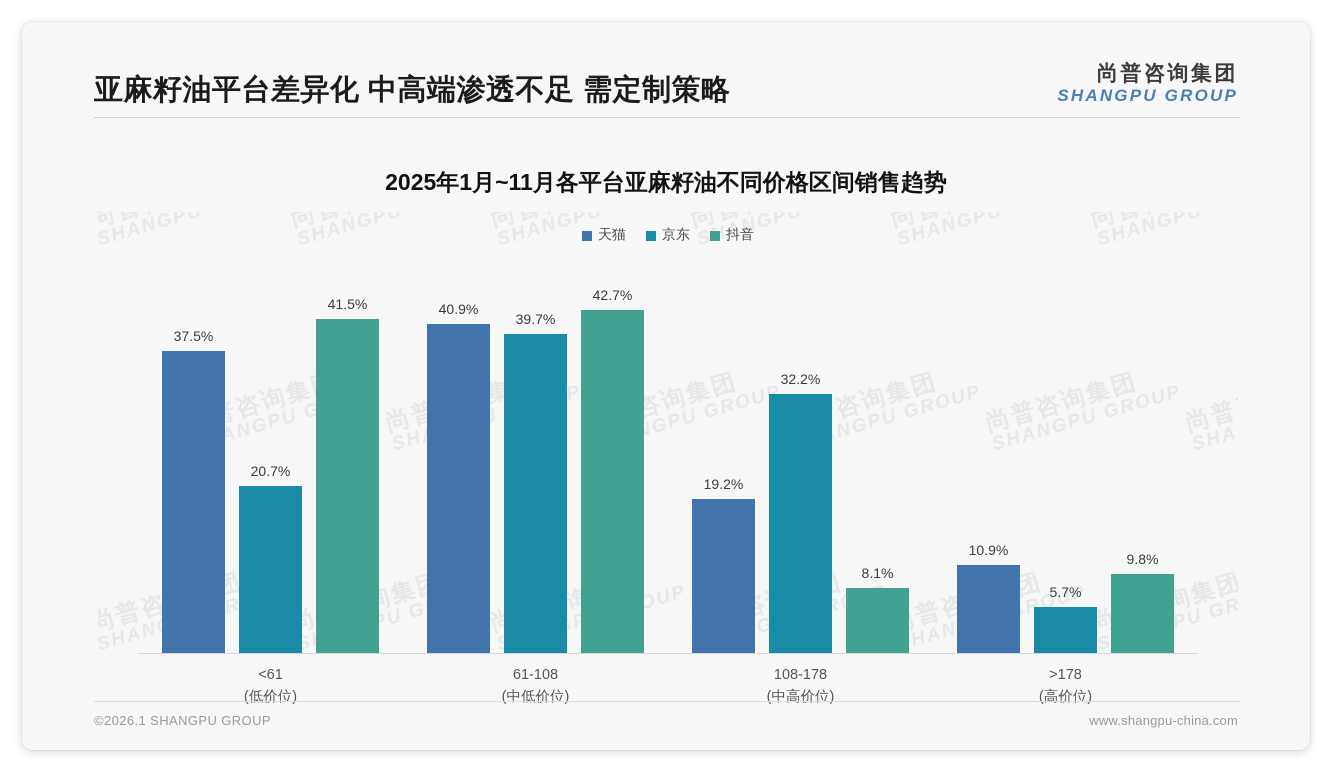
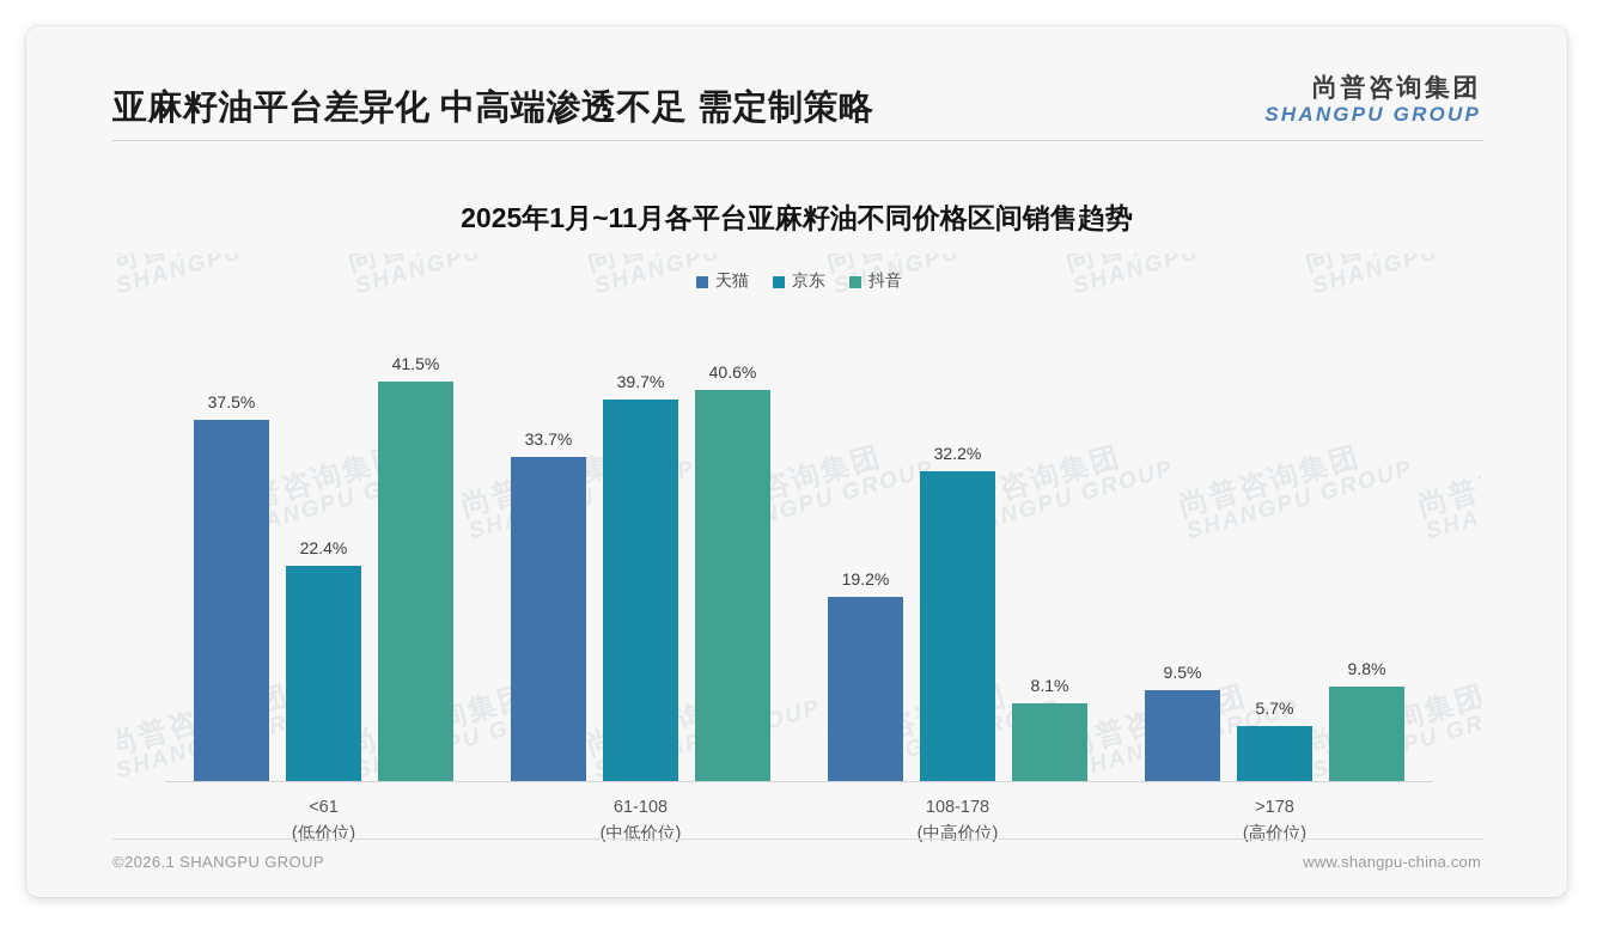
京东/<61: 20.7% -> 22.4%
天猫/61-108: 40.9% -> 33.7%
抖音/61-108: 42.7% -> 40.6%
天猫/>178: 10.9% -> 9.5%
